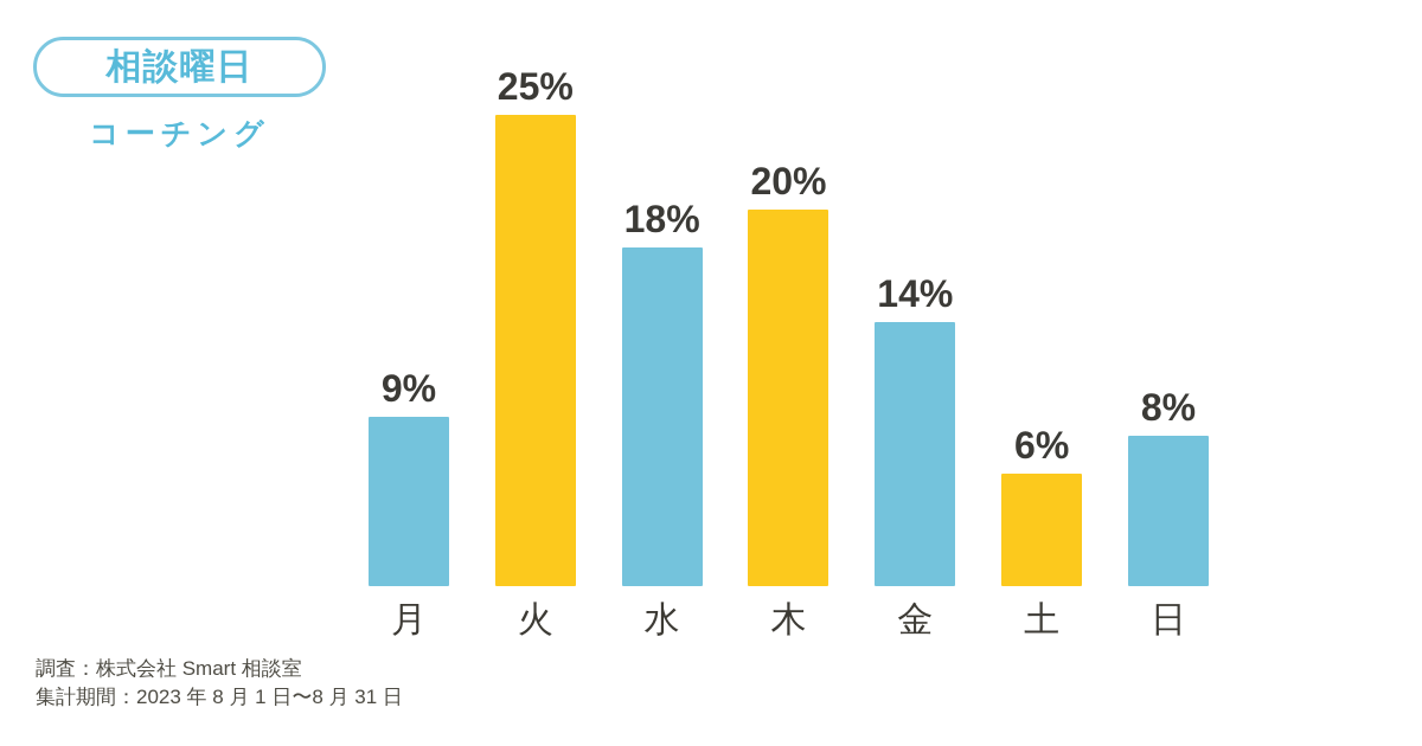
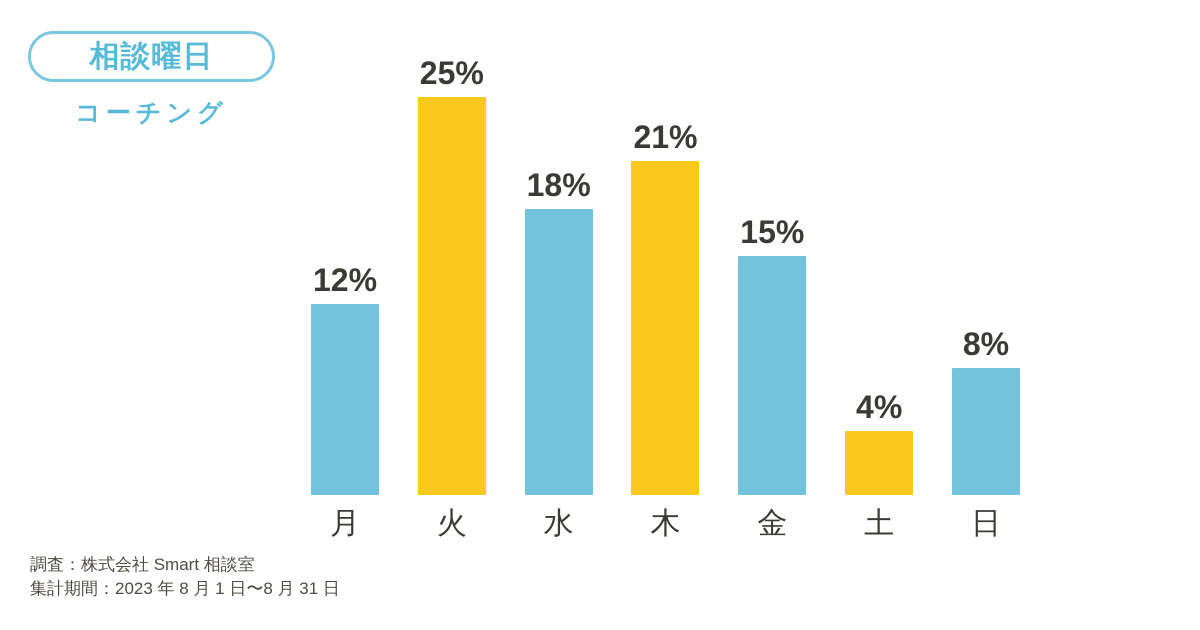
月: 9% -> 12%
木: 20% -> 21%
金: 14% -> 15%
土: 6% -> 4%
